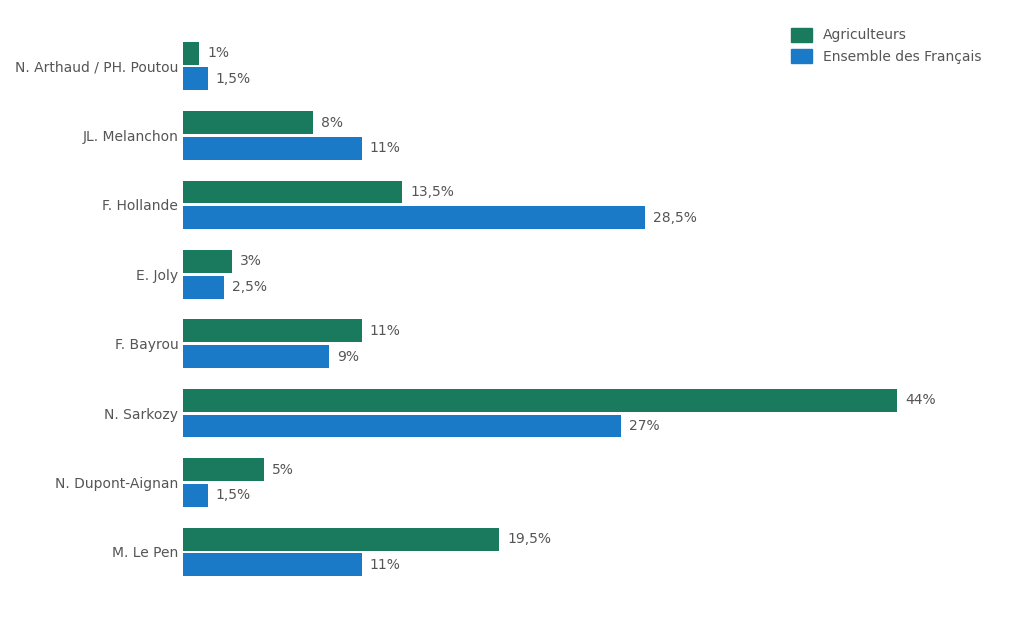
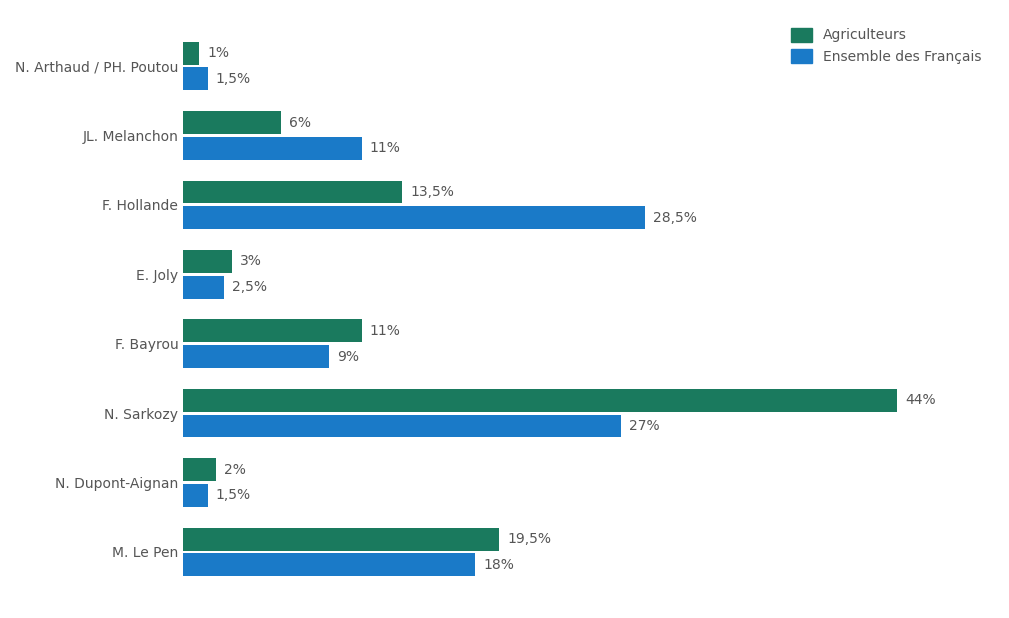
Agriculteurs/JL. Melanchon: 8% -> 6%
Agriculteurs/N. Dupont-Aignan: 5% -> 2%
Ensemble des Français/M. Le Pen: 11% -> 18%
